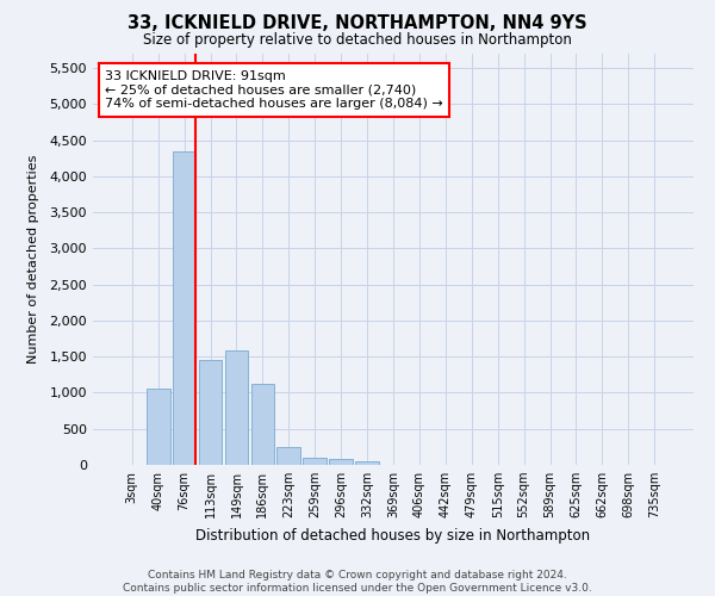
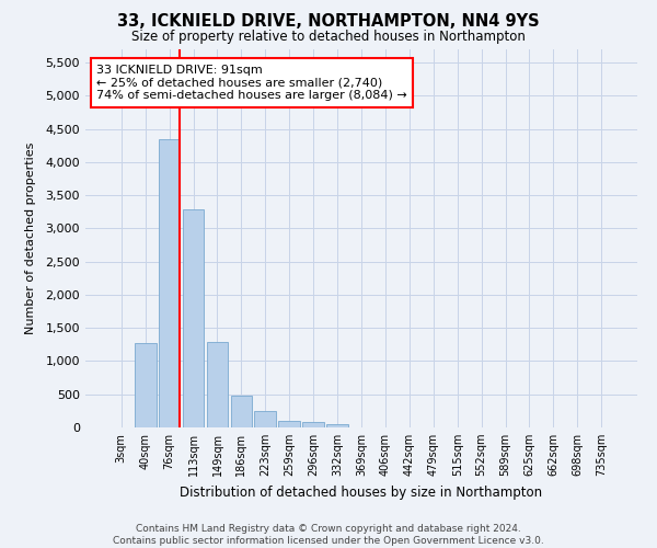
40sqm: 1,060 -> 1,280
113sqm: 1,460 -> 3,290
149sqm: 1,580 -> 1,290
186sqm: 1,120 -> 480
